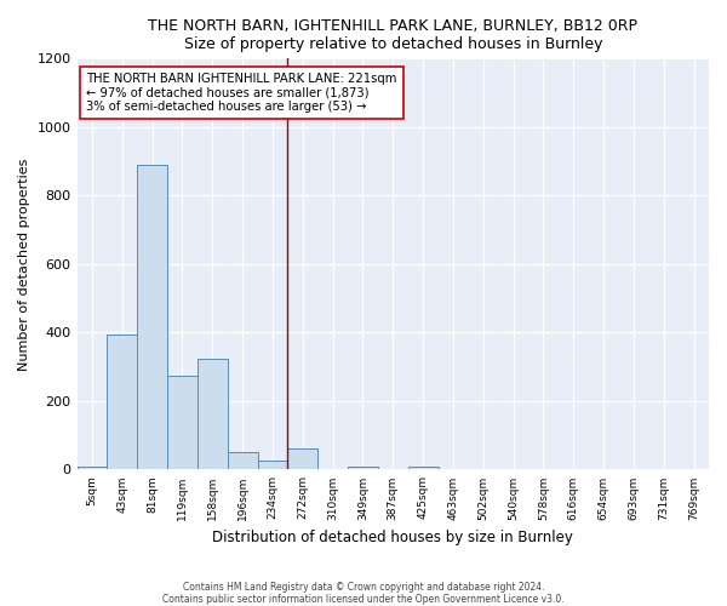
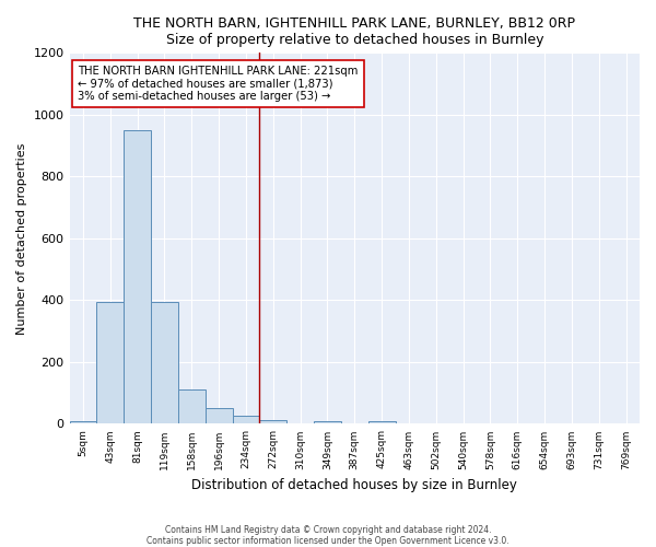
81sqm: 890 -> 950
119sqm: 275 -> 395
158sqm: 325 -> 110
272sqm: 60 -> 12
